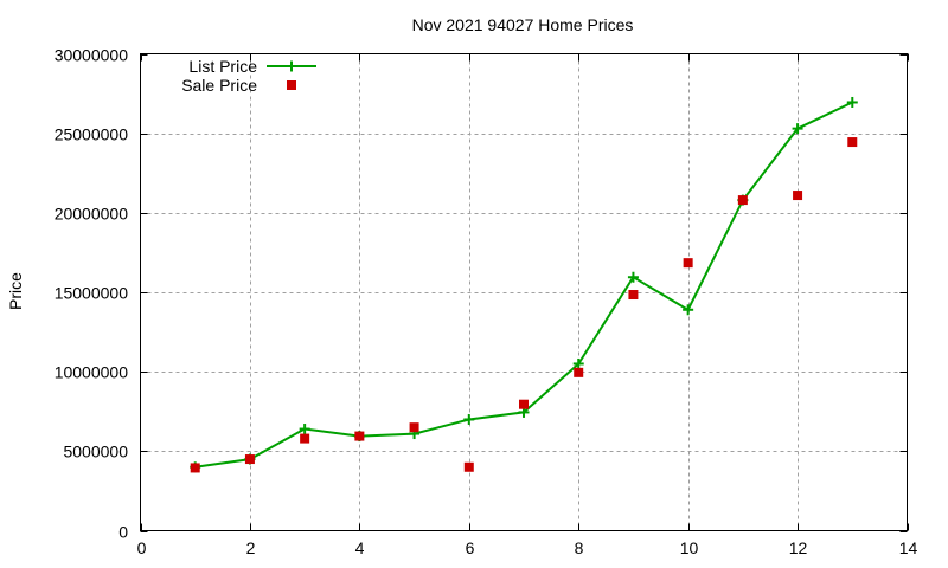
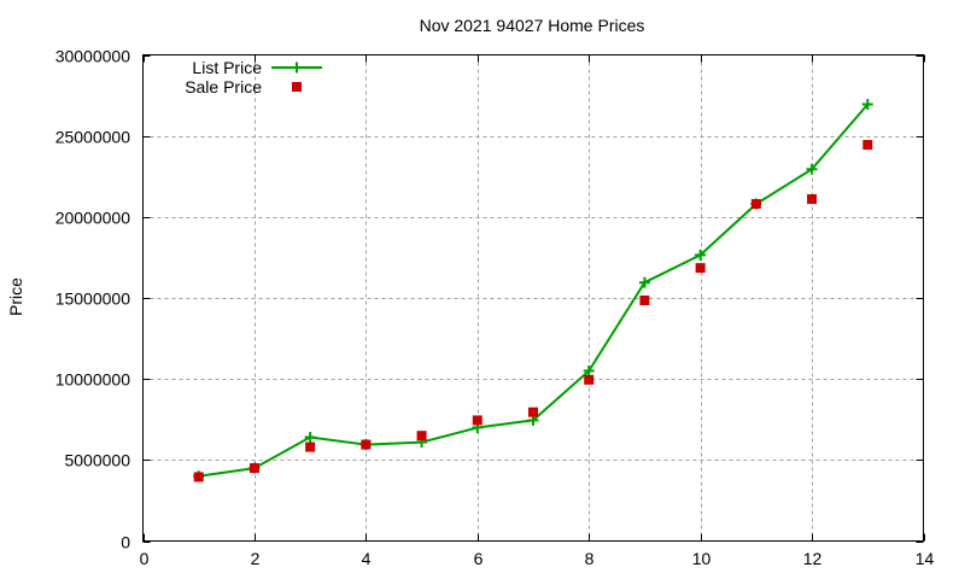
Sale Price/6: 4000000 -> 7400000
List Price/10: 13900000 -> 17600000
List Price/12: 25300000 -> 23000000
